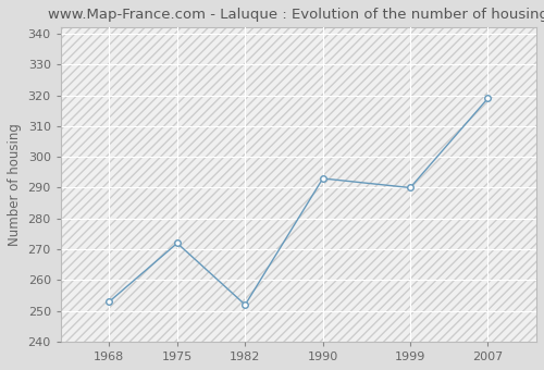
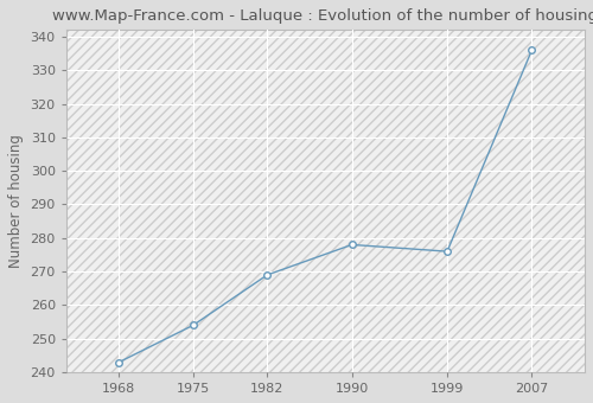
1968: 253 -> 243
1975: 272 -> 254
1982: 252 -> 269
1990: 293 -> 278
1999: 290 -> 276
2007: 319 -> 336
